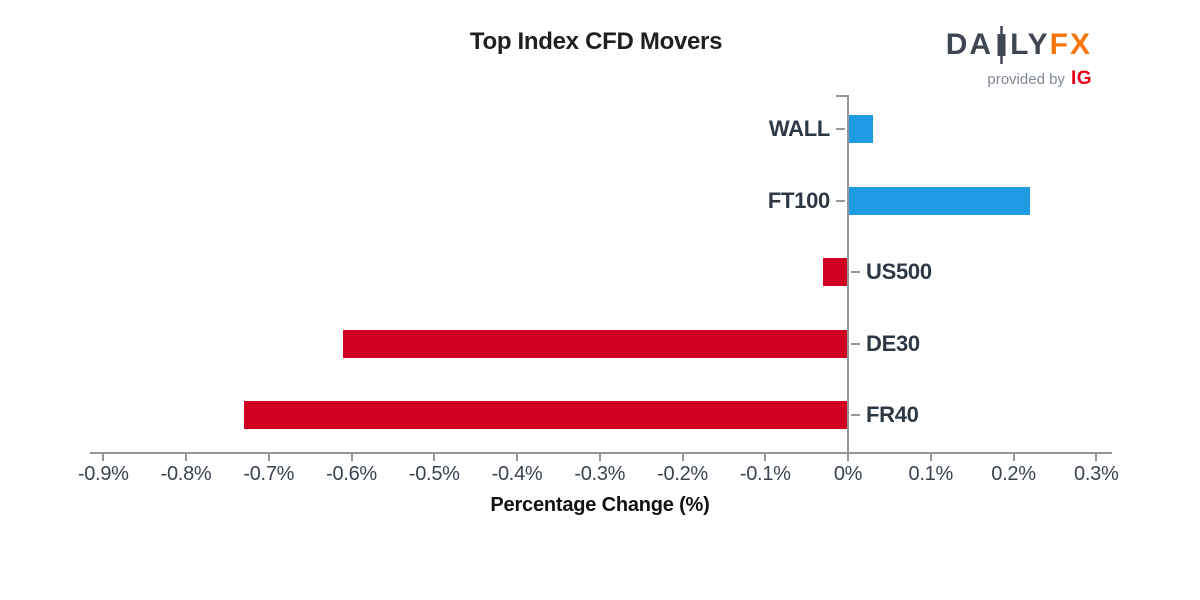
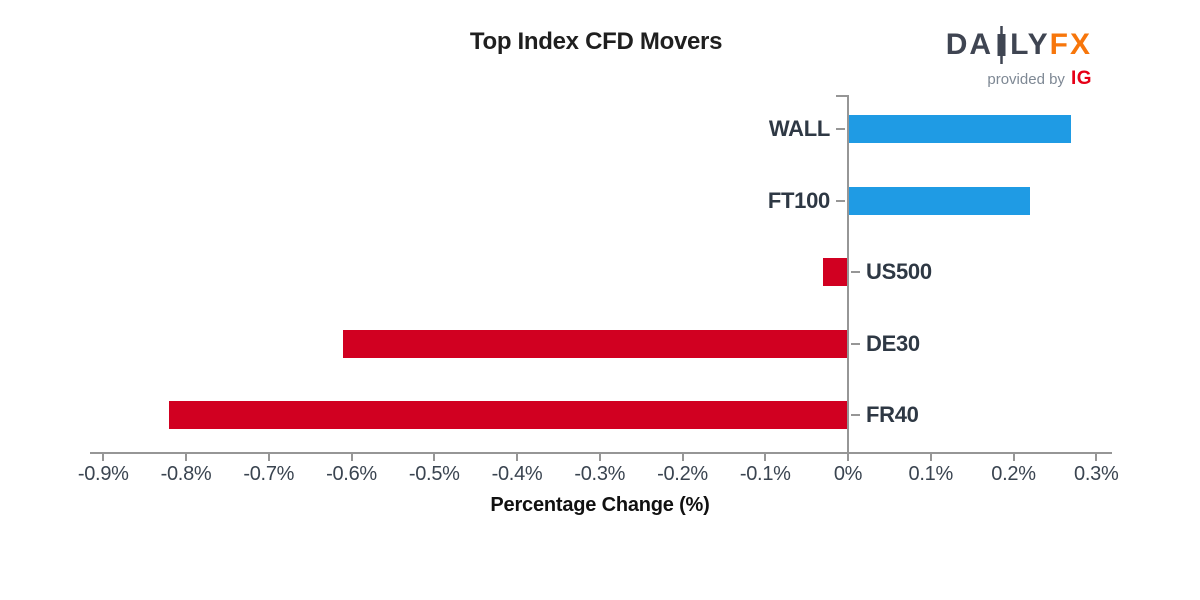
WALL: 0.03% -> 0.27%
FR40: -0.73% -> -0.82%
